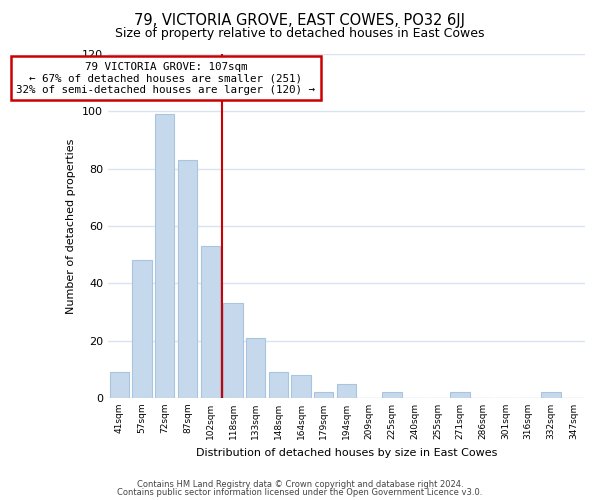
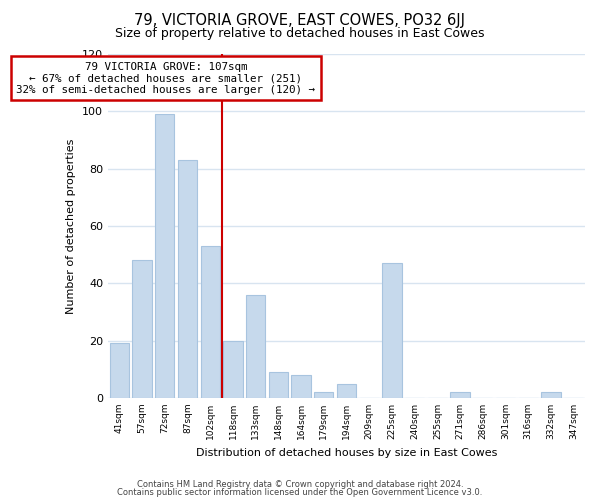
41sqm: 9 -> 19
118sqm: 33 -> 20
133sqm: 21 -> 36
225sqm: 2 -> 47
